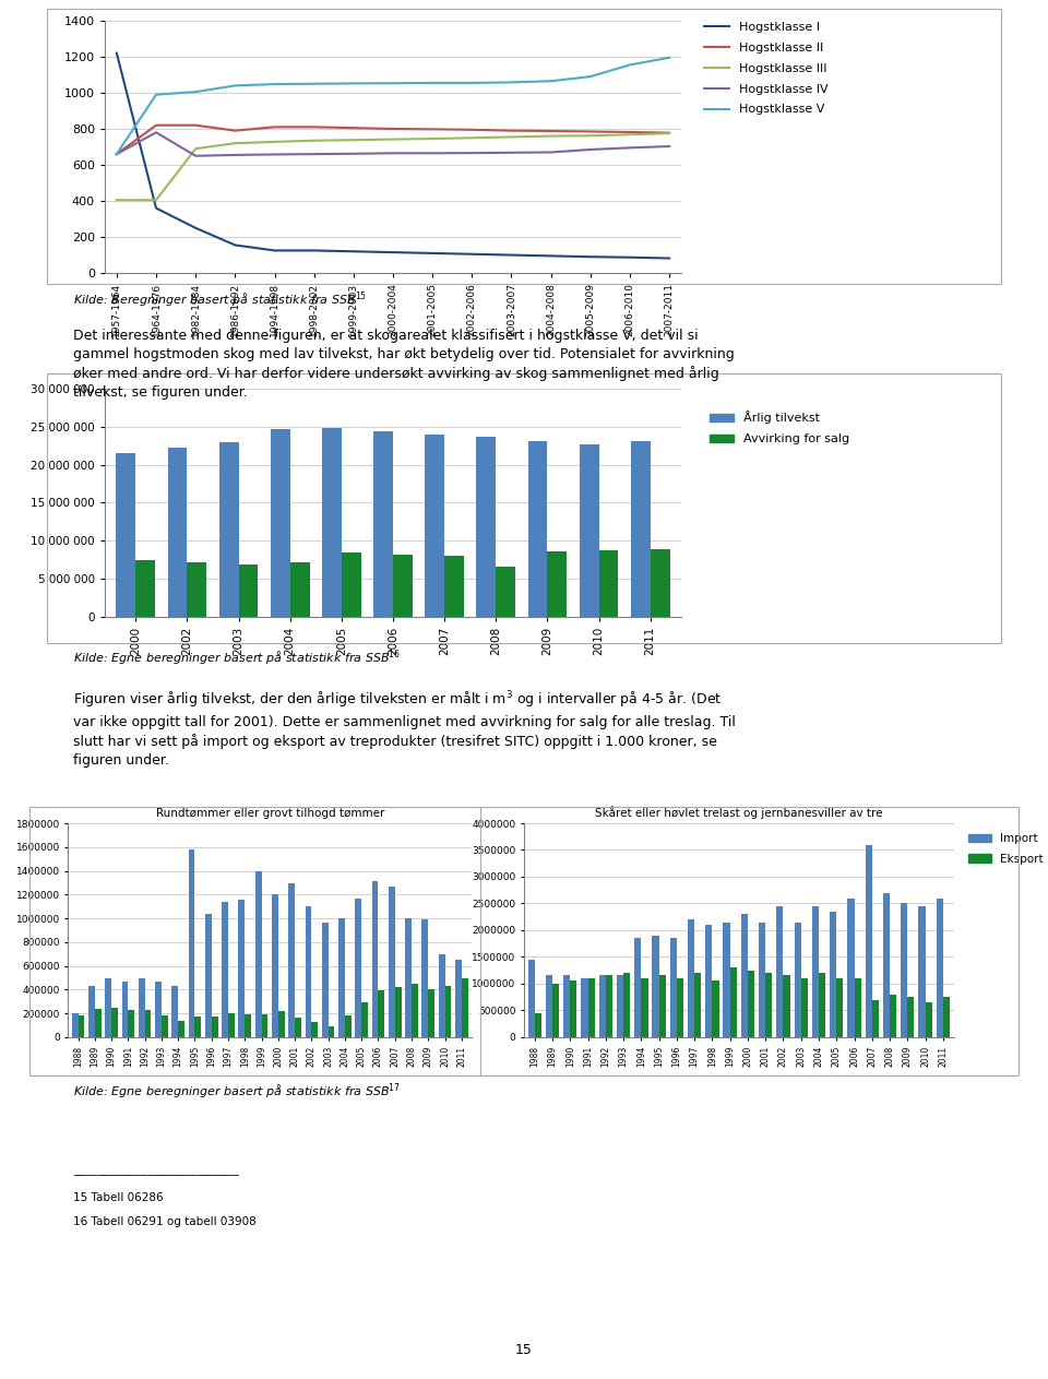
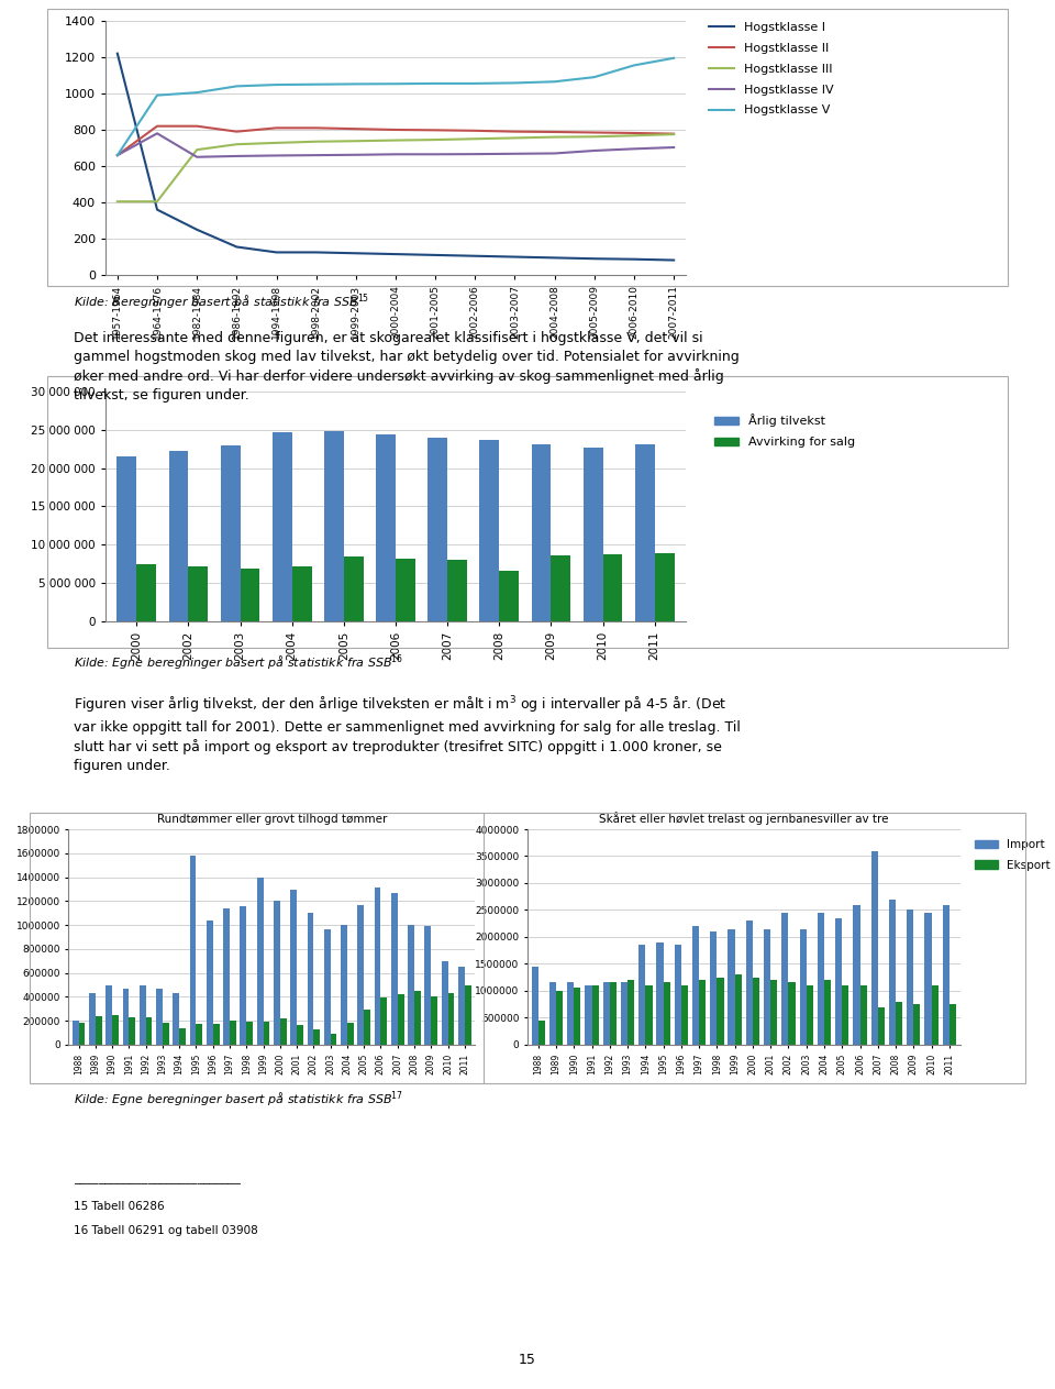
Skåret eller høvlet trelast og jernbanesviller av tre/Eksport/1998: 1050000 -> 1250000
Skåret eller høvlet trelast og jernbanesviller av tre/Eksport/2010: 650000 -> 1100000
